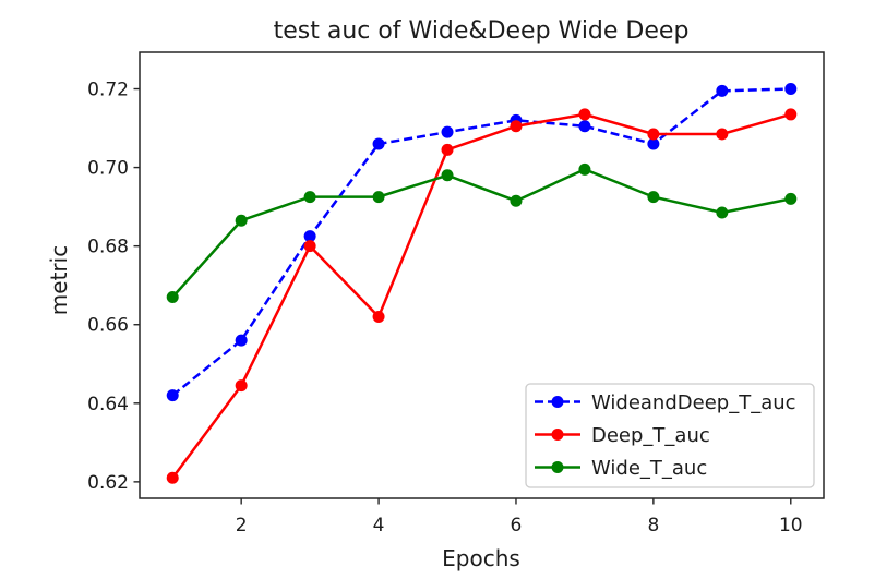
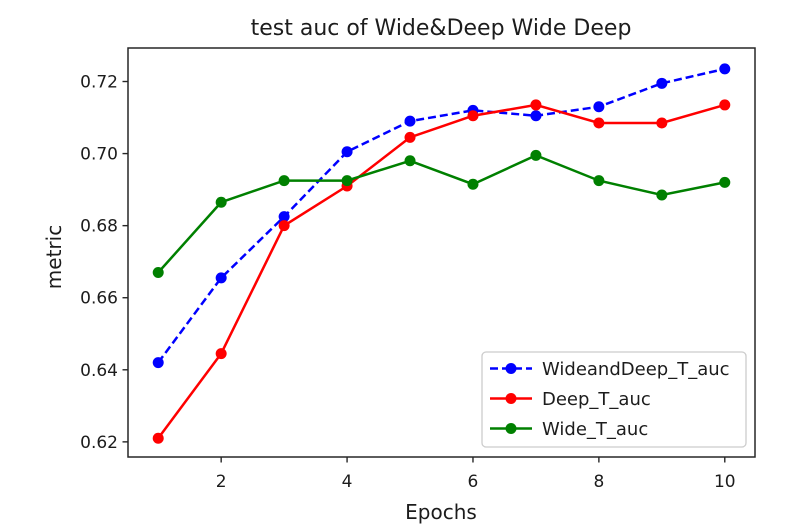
WideandDeep_T_auc/2: 0.656 -> 0.665
WideandDeep_T_auc/4: 0.706 -> 0.701
Deep_T_auc/4: 0.662 -> 0.691
WideandDeep_T_auc/8: 0.706 -> 0.713
WideandDeep_T_auc/10: 0.720 -> 0.724
